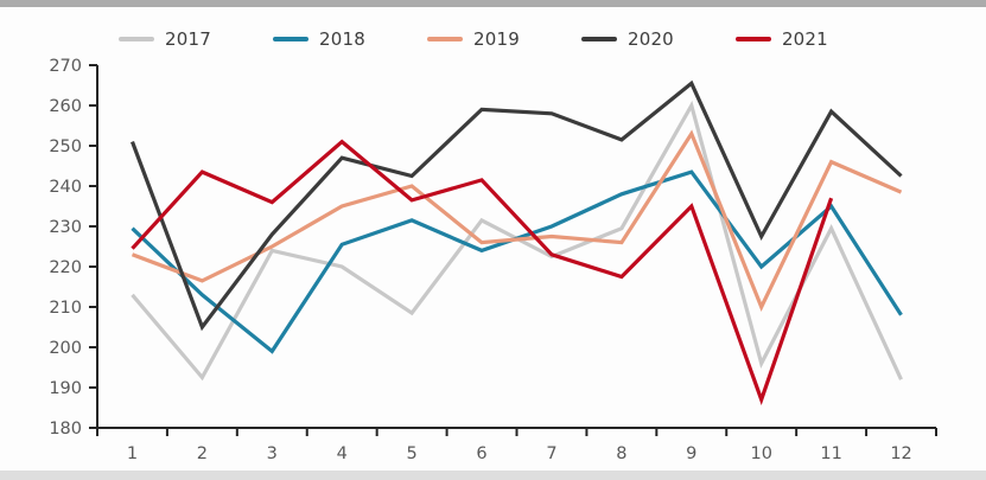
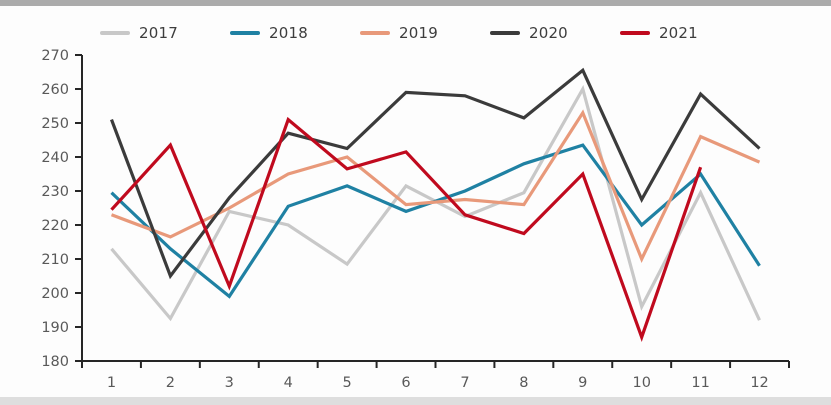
2021/3: 236 -> 202
